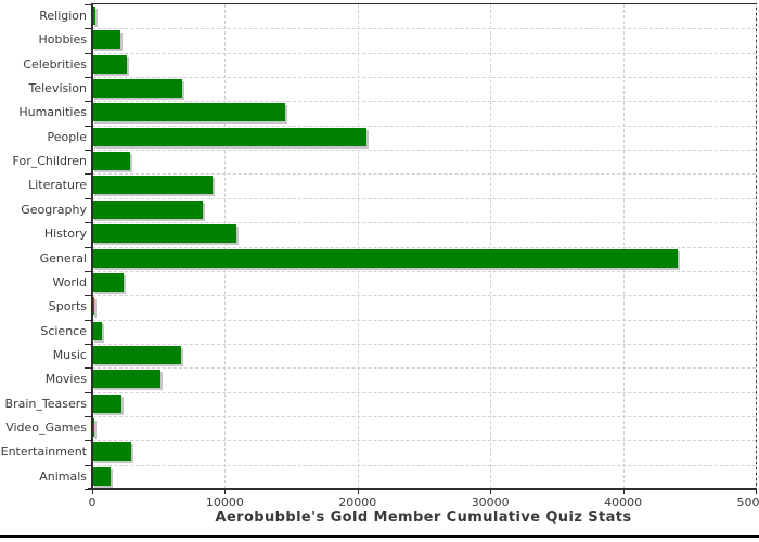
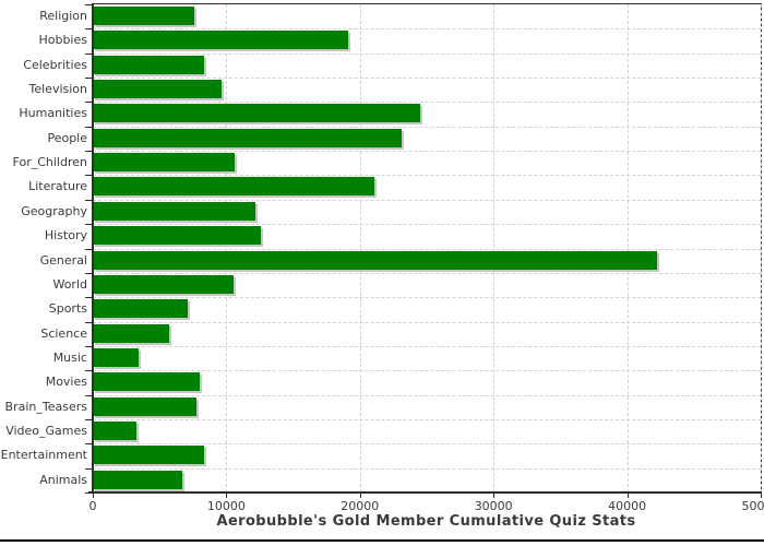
Religion: 200 -> 7600
Hobbies: 2100 -> 19100
Celebrities: 2600 -> 8300
Television: 6800 -> 9600
Humanities: 14600 -> 24500
People: 20700 -> 23100
For_Children: 2900 -> 10600
Literature: 9100 -> 21100
Geography: 8400 -> 12200
History: 10900 -> 12600
General: 44100 -> 42200
World: 2400 -> 10500
Sports: 100 -> 7100
Science: 800 -> 5700
Music: 6700 -> 3400
Movies: 5200 -> 8000
Brain_Teasers: 2200 -> 7800
Video_Games: 200 -> 3300
Entertainment: 2900 -> 8300
Animals: 1400 -> 6700
